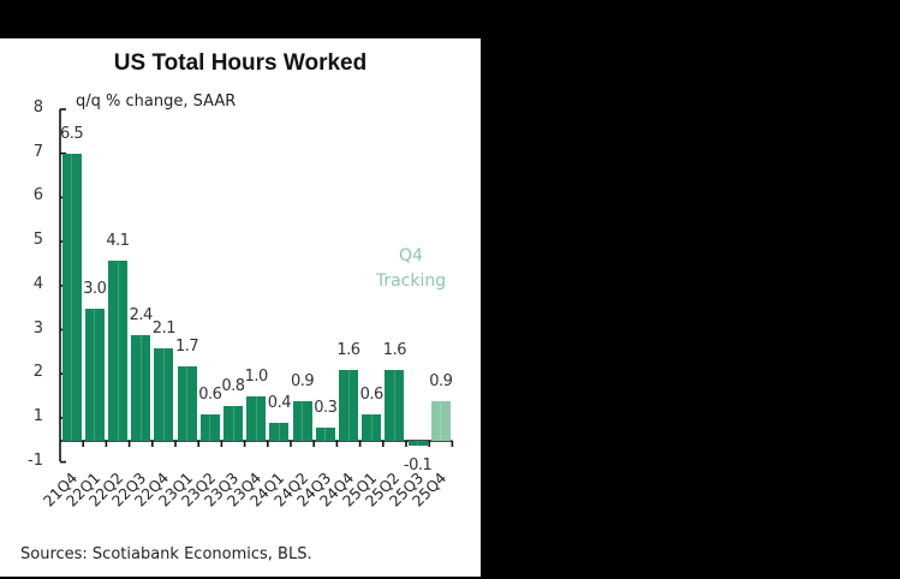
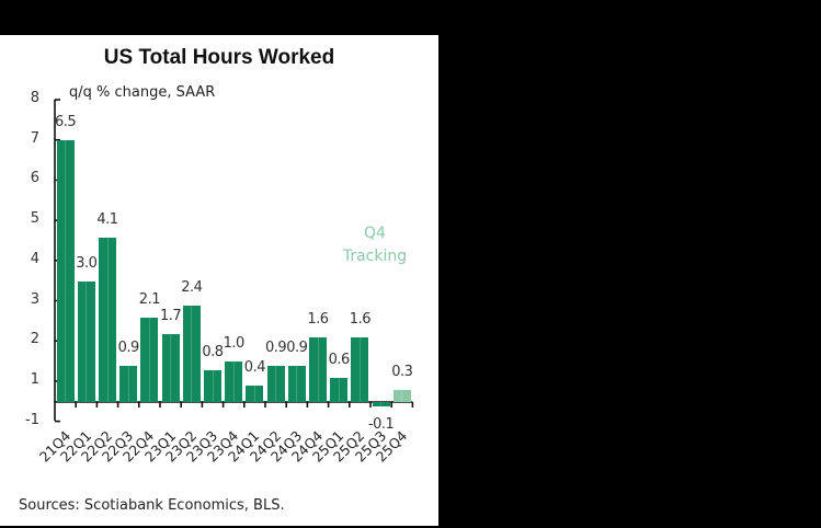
22Q3: 2.4 -> 0.9
23Q2: 0.6 -> 2.4
24Q3: 0.3 -> 0.9
25Q4: 0.9 -> 0.3
